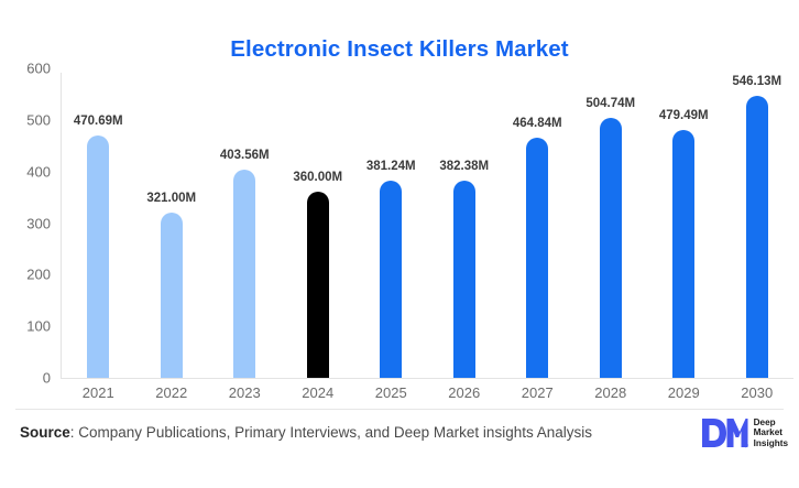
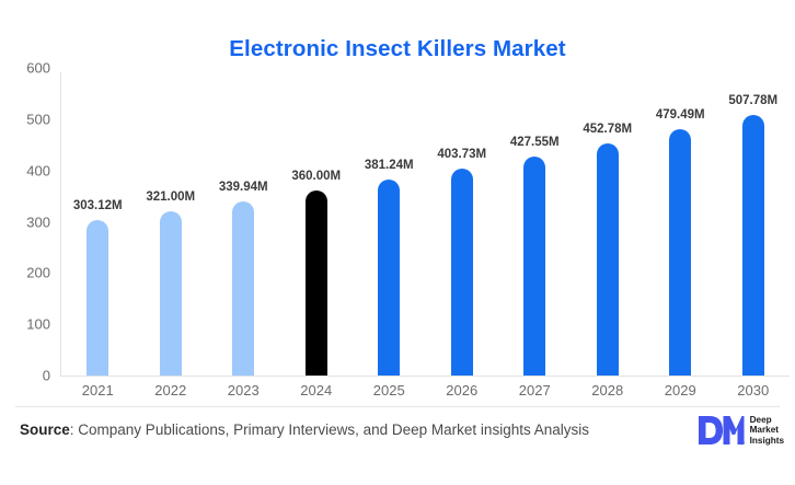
2021: 470.69M -> 303.12M
2023: 403.56M -> 339.94M
2026: 382.38M -> 403.73M
2027: 464.84M -> 427.55M
2028: 504.74M -> 452.78M
2030: 546.13M -> 507.78M
